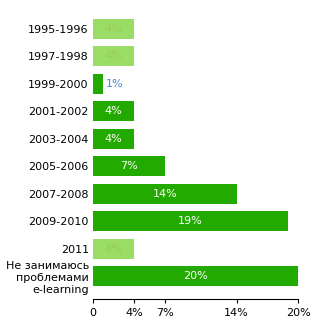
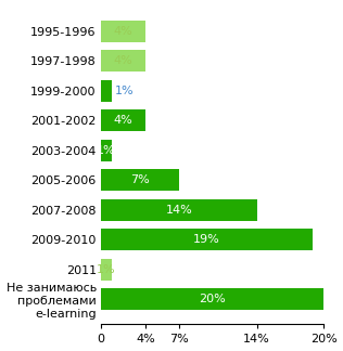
2003-2004: 4% -> 1%
2011: 4% -> 1%
